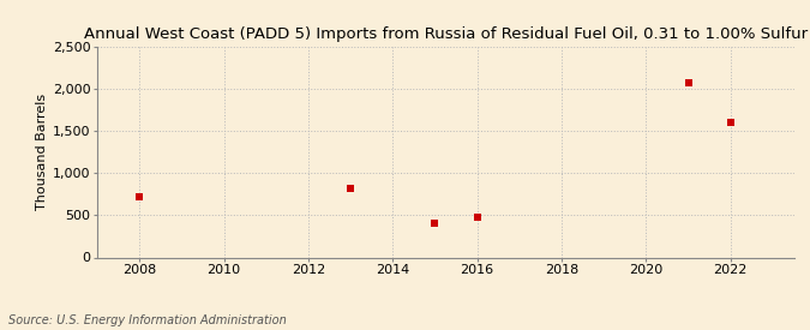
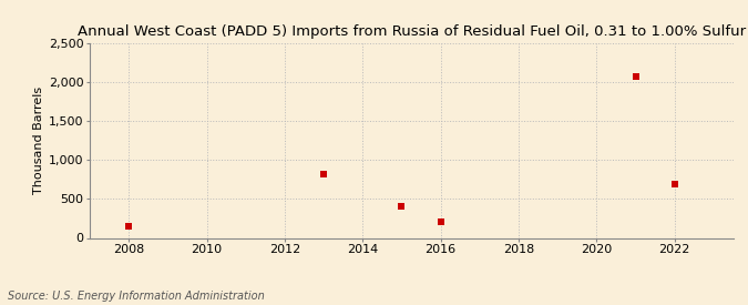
2008: 720 -> 150
2016: 480 -> 210
2022: 1,600 -> 690
